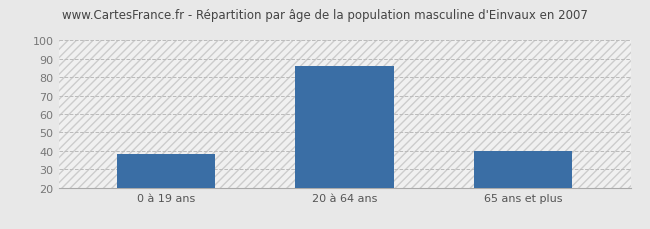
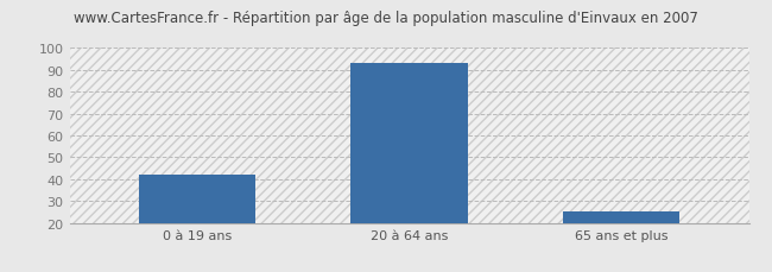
0 à 19 ans: 38 -> 42
20 à 64 ans: 86 -> 93
65 ans et plus: 40 -> 25
